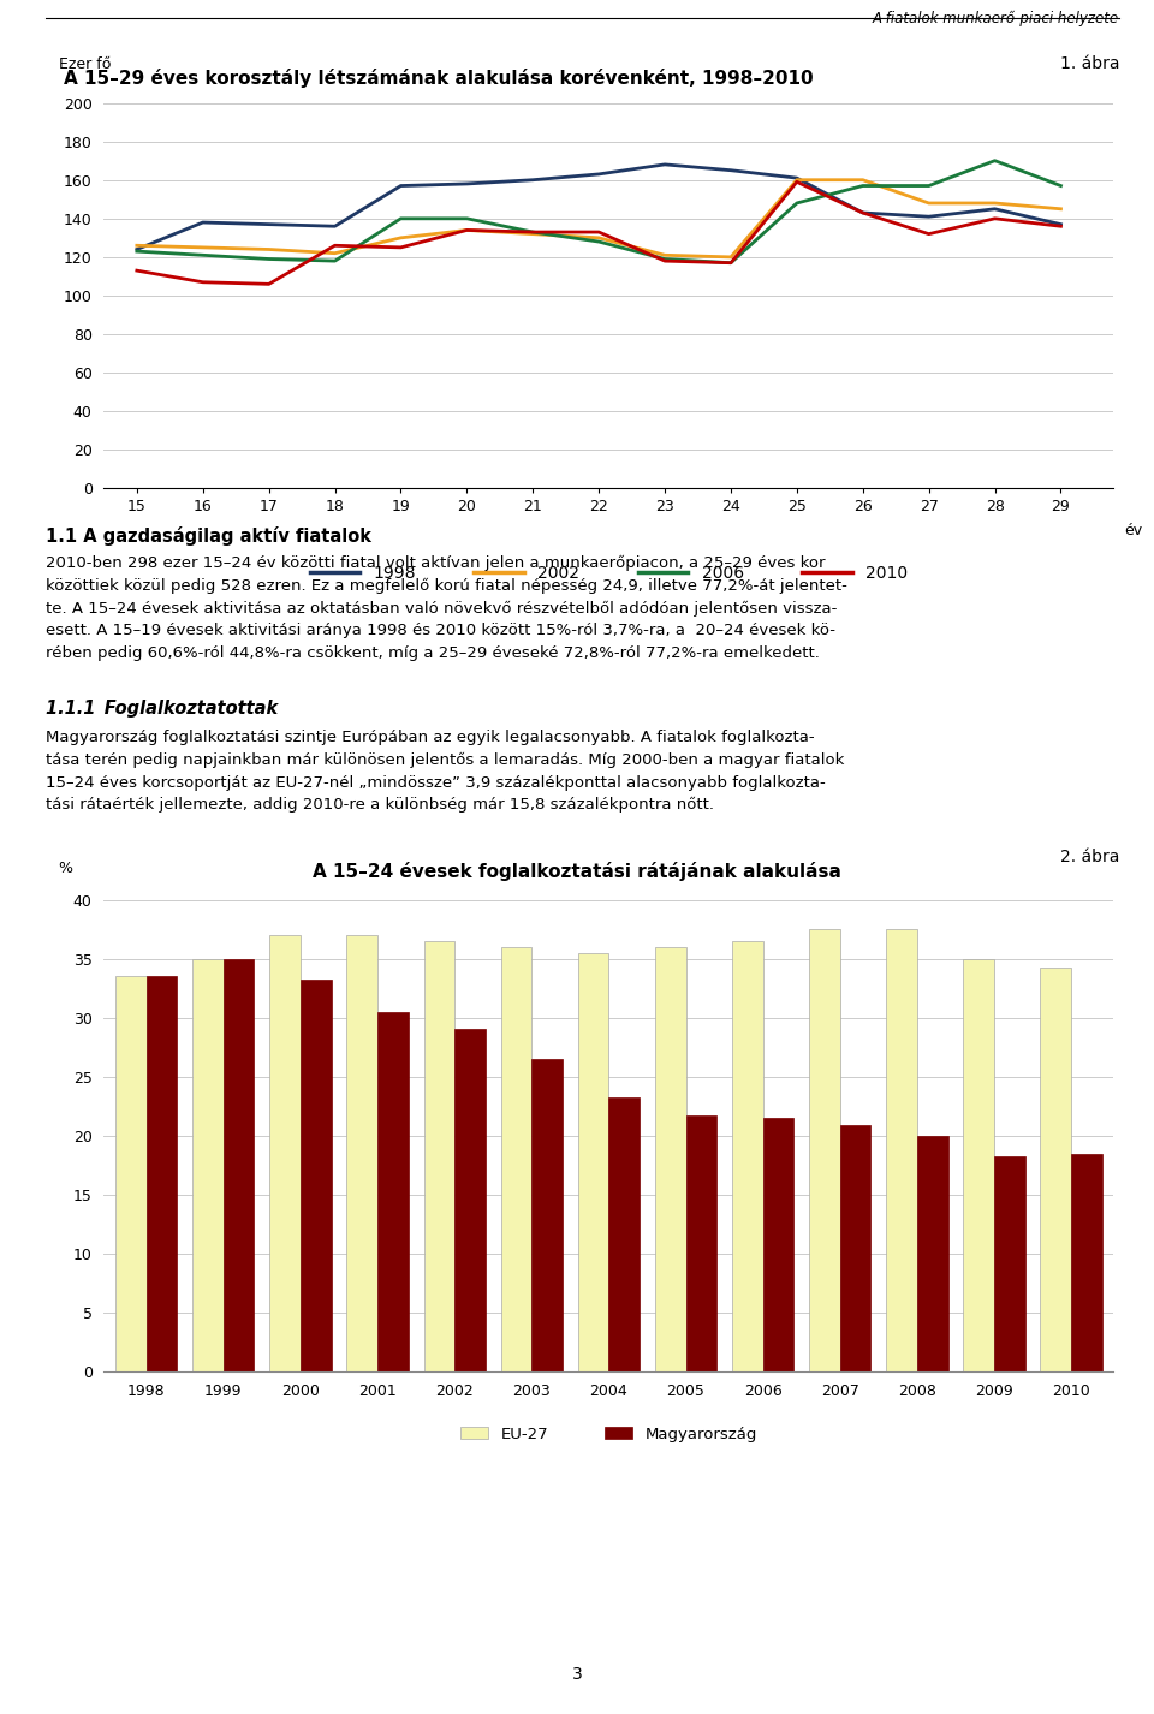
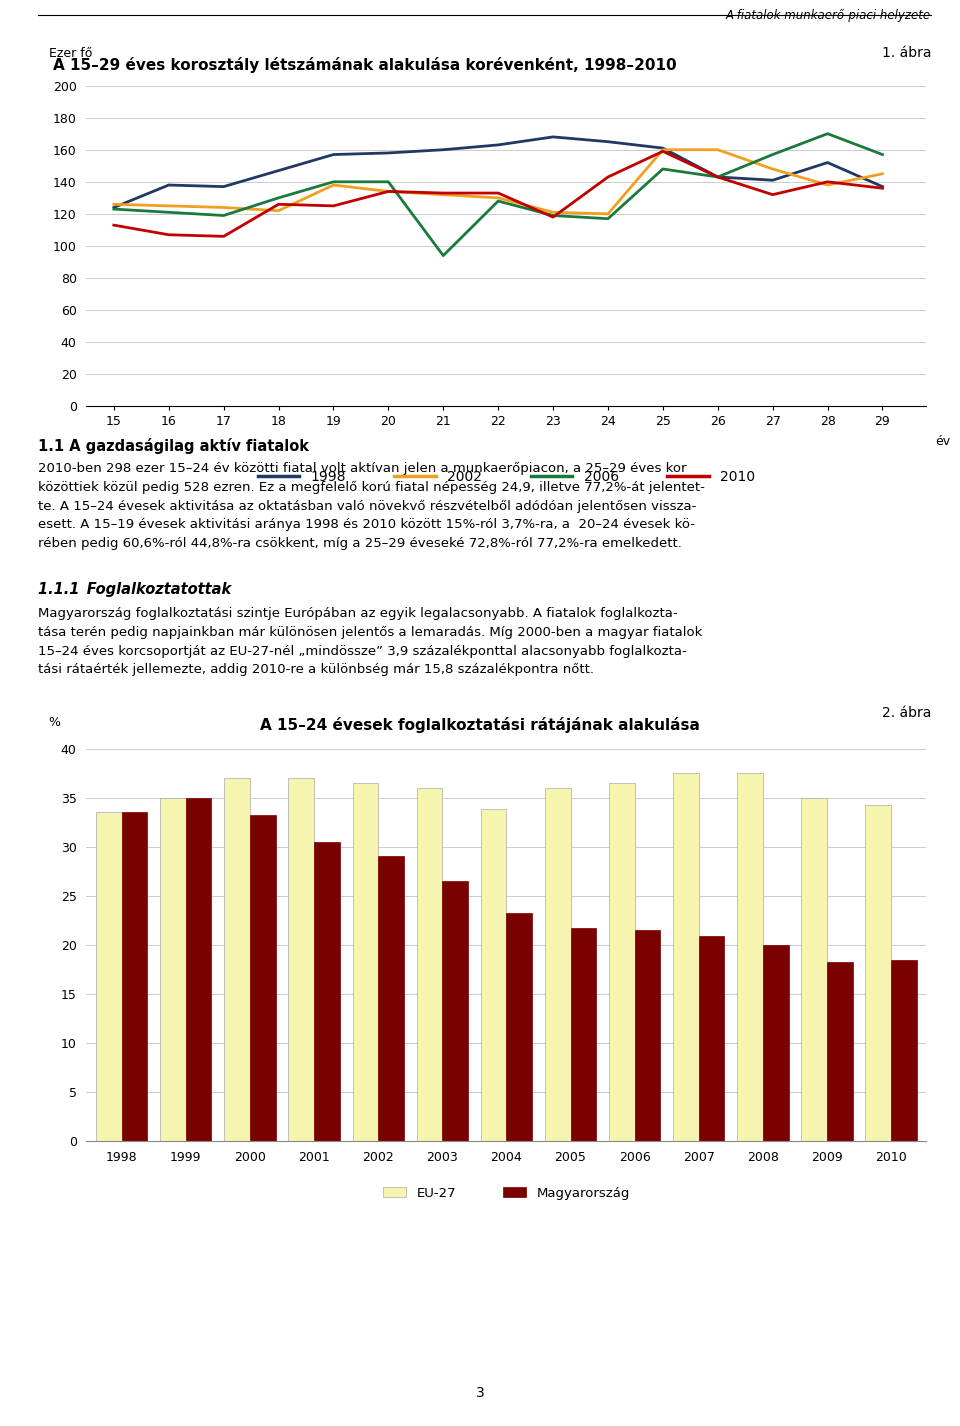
1998/18: 136 -> 147
2006/18: 118 -> 130
2002/19: 130 -> 138
2006/21: 133 -> 94
2010/24: 117 -> 143
2006/26: 157 -> 143
1998/28: 145 -> 152
2002/28: 148 -> 138
EU-27/2004: 35.5 -> 33.8
